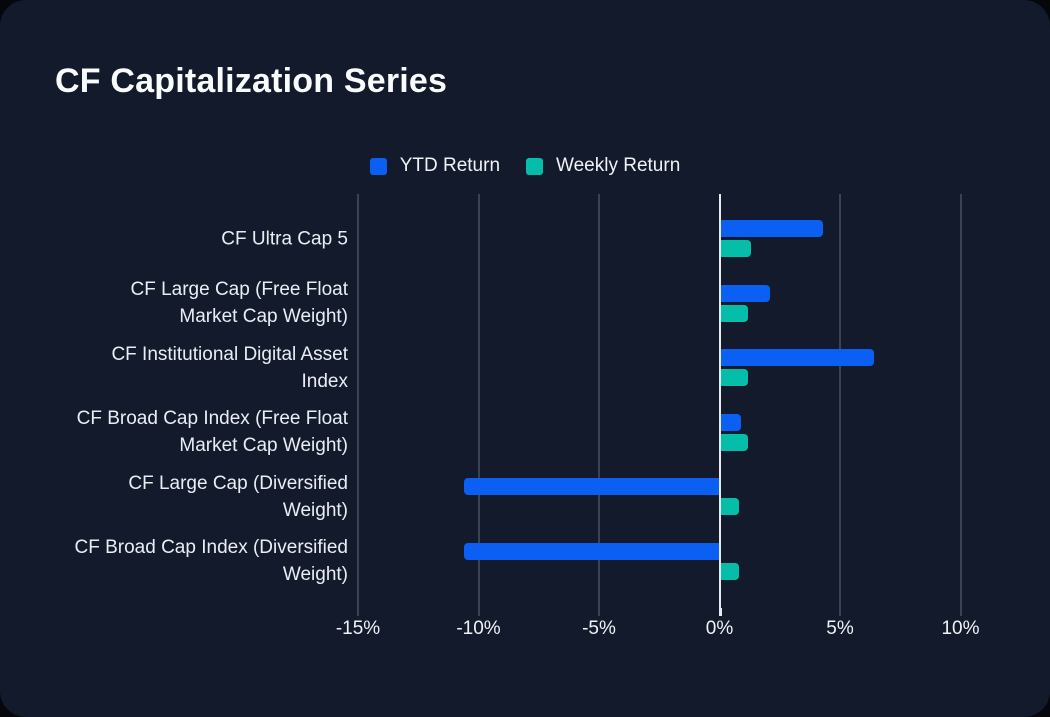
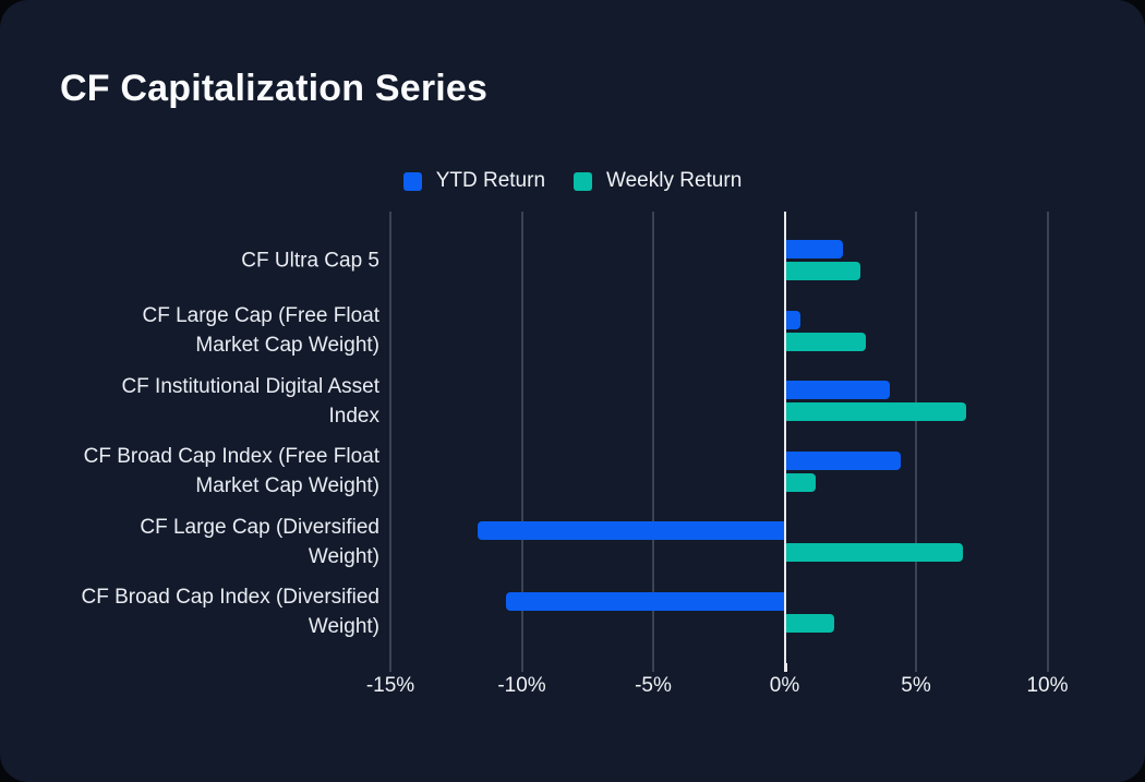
YTD Return/CF Ultra Cap 5: 4.3% -> 2.2%
Weekly Return/CF Ultra Cap 5: 1.3% -> 2.9%
YTD Return/CF Large Cap (Free Float Market Cap Weight): 2.1% -> 0.6%
Weekly Return/CF Large Cap (Free Float Market Cap Weight): 1.2% -> 3.1%
YTD Return/CF Institutional Digital Asset Index: 6.4% -> 4.0%
Weekly Return/CF Institutional Digital Asset Index: 1.2% -> 6.9%
YTD Return/CF Broad Cap Index (Free Float Market Cap Weight): 0.9% -> 4.4%
YTD Return/CF Large Cap (Diversified Weight): -10.6% -> -11.7%
Weekly Return/CF Large Cap (Diversified Weight): 0.8% -> 6.8%
Weekly Return/CF Broad Cap Index (Diversified Weight): 0.8% -> 1.9%
